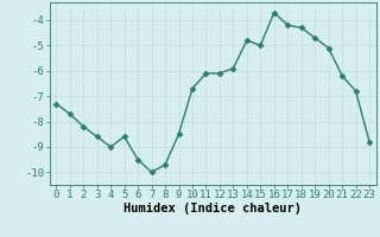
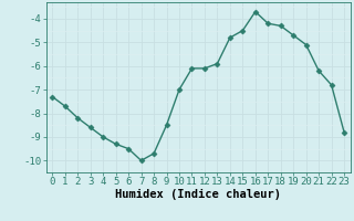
5: -8.6 -> -9.3
10: -6.7 -> -7.0
15: -5.0 -> -4.5
